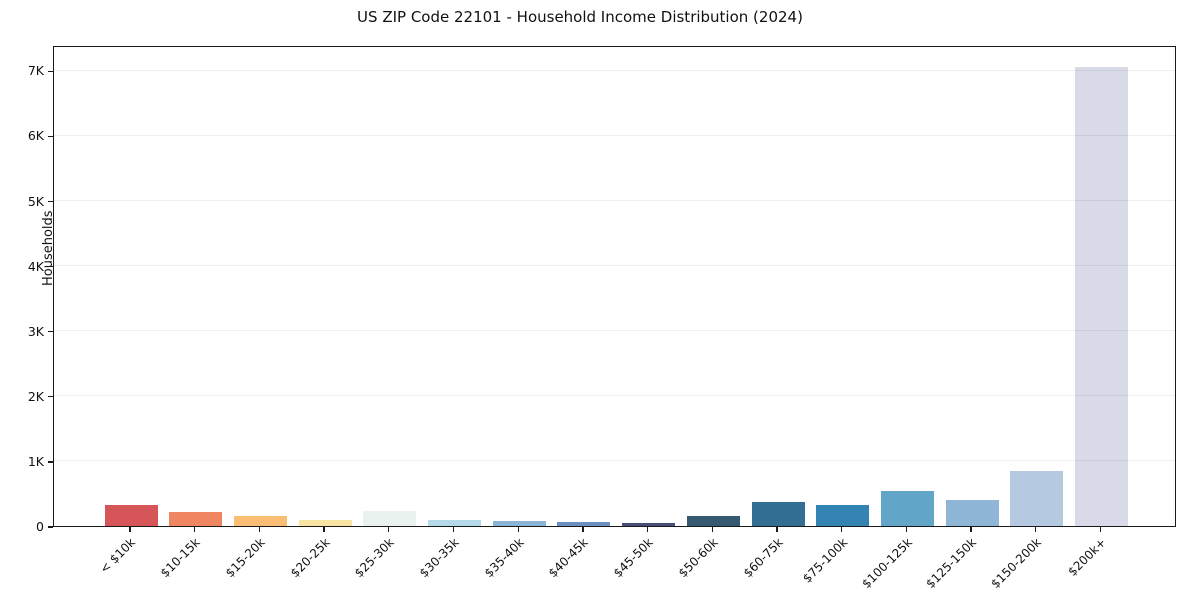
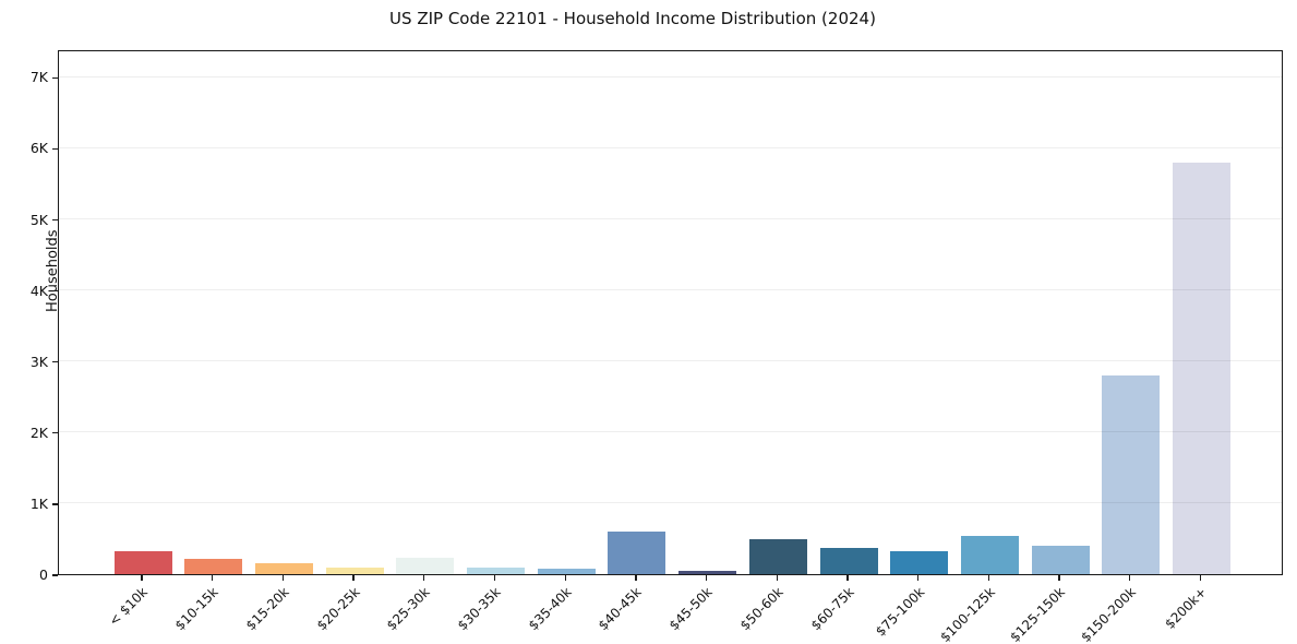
$40-45k: 0.1K -> 0.6K
$50-60k: 0.2K -> 0.5K
$150-200k: 0.8K -> 2.8K
$200k+: 7.0K -> 5.8K
